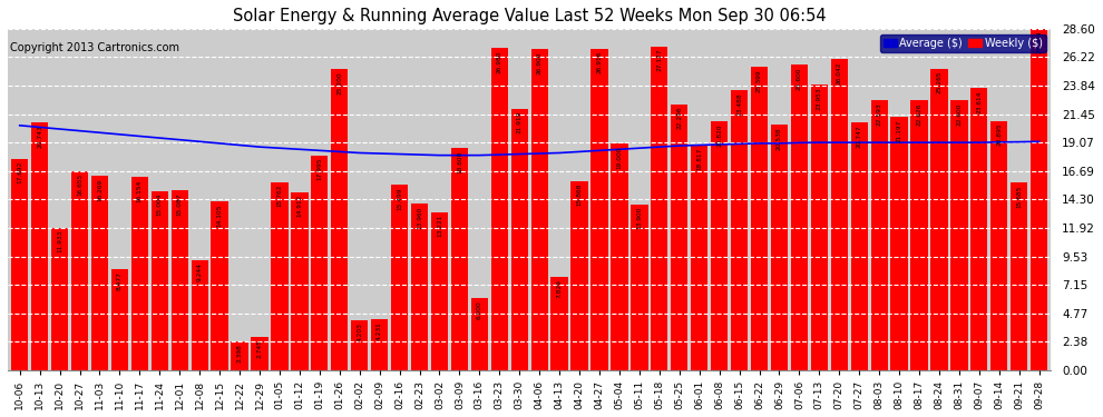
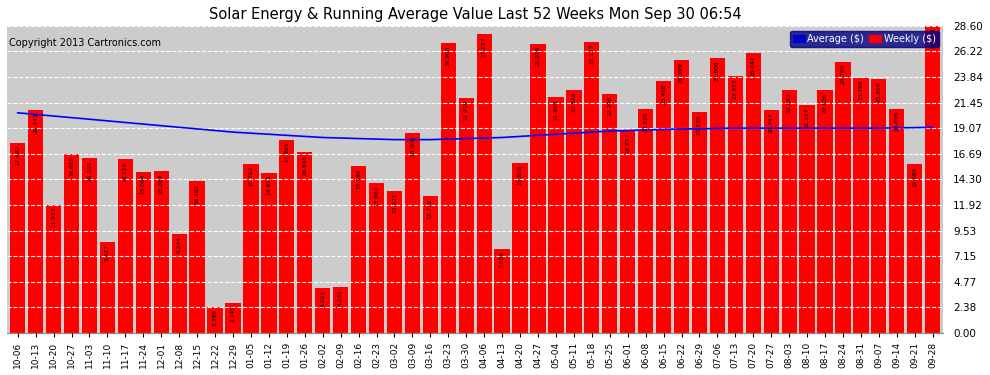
Weekly ($)/01-26: 25.2 -> 16.8
Weekly ($)/03-16: 6.0 -> 12.7
Weekly ($)/04-06: 26.9 -> 27.8
Weekly ($)/05-04: 19.0 -> 22.0
Weekly ($)/05-11: 13.9 -> 22.6
Weekly ($)/08-31: 22.6 -> 23.8
